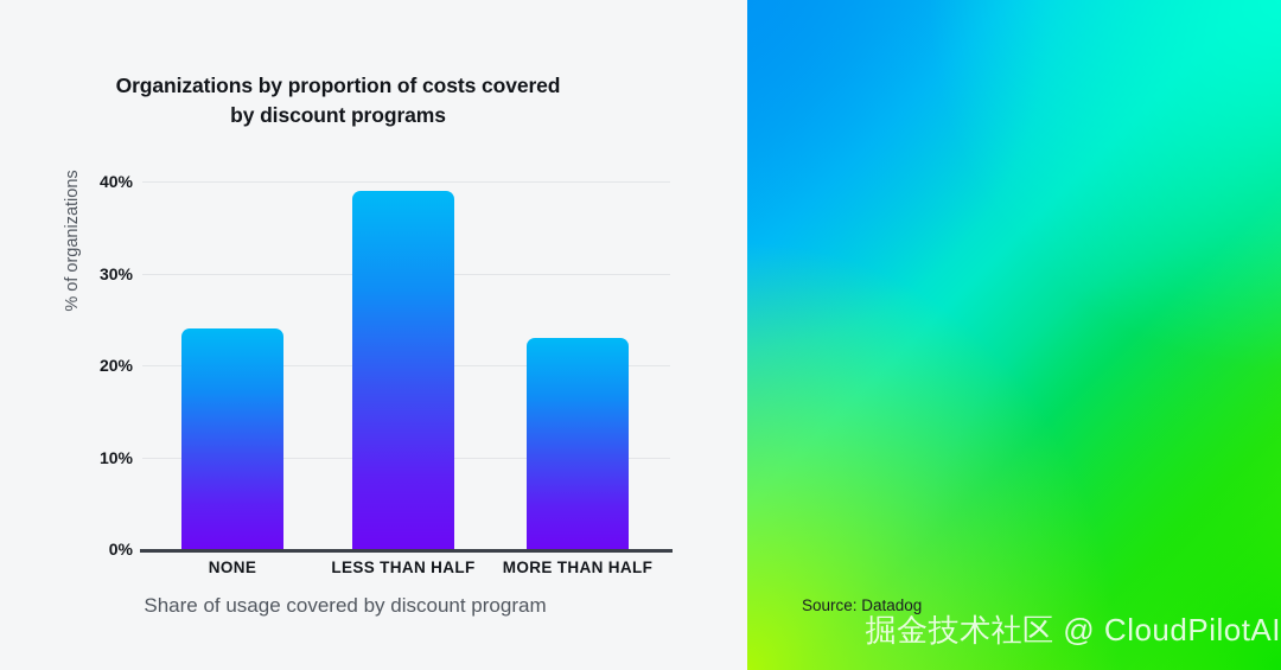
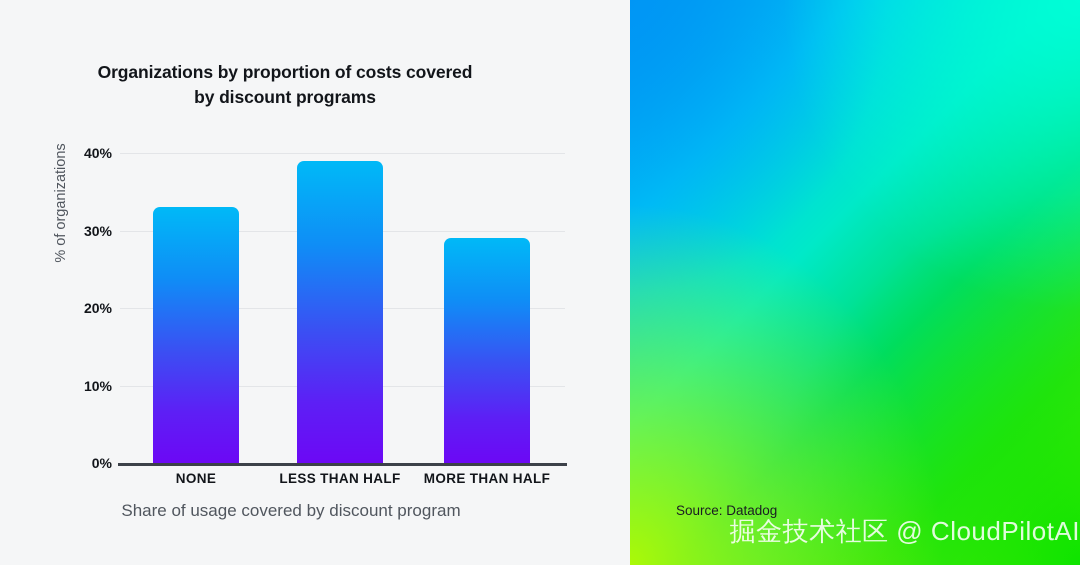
NONE: 24% -> 33%
MORE THAN HALF: 23% -> 29%
